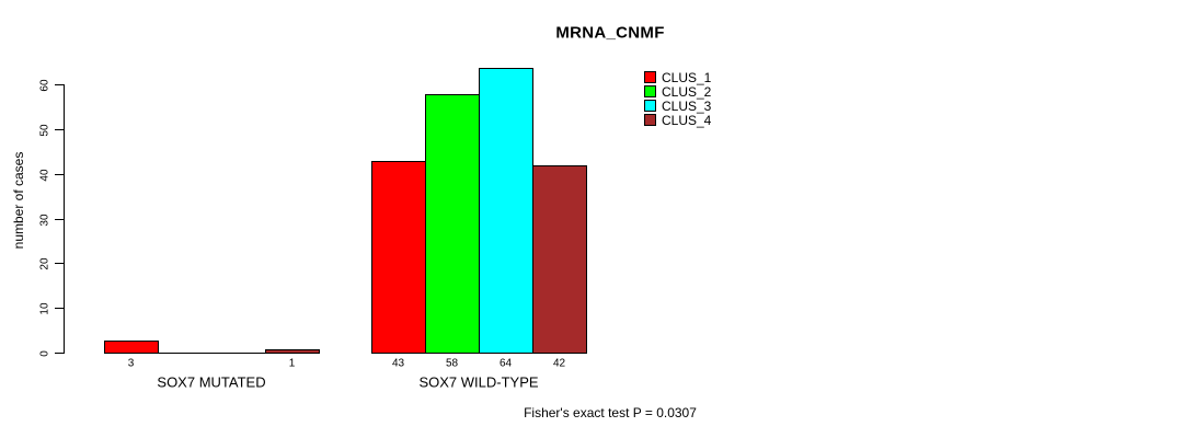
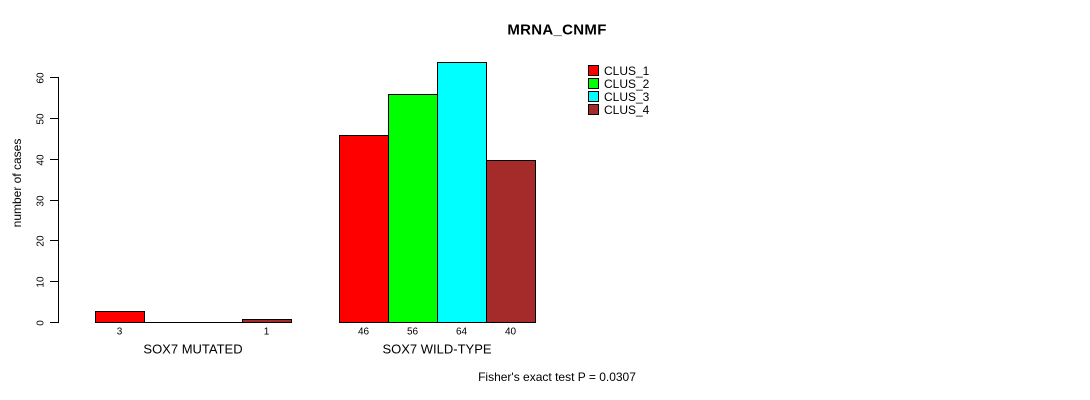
CLUS_1/SOX7 WILD-TYPE: 43 -> 46
CLUS_2/SOX7 WILD-TYPE: 58 -> 56
CLUS_4/SOX7 WILD-TYPE: 42 -> 40
